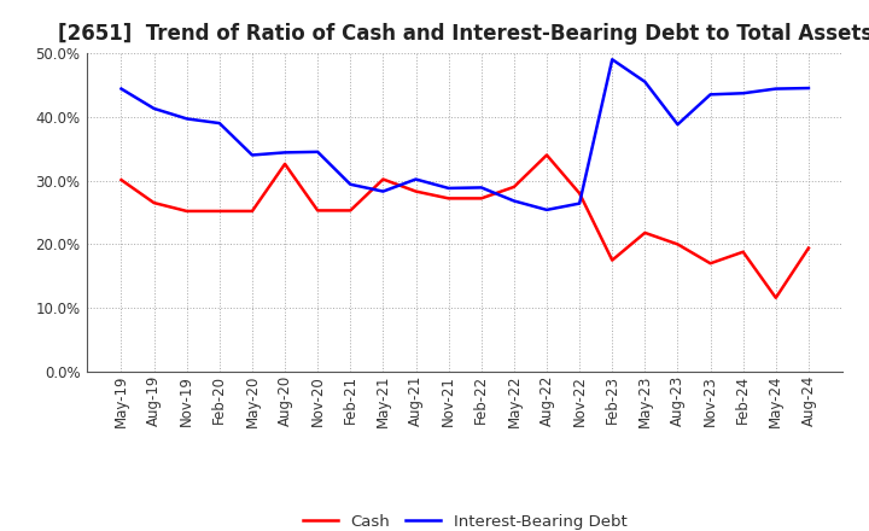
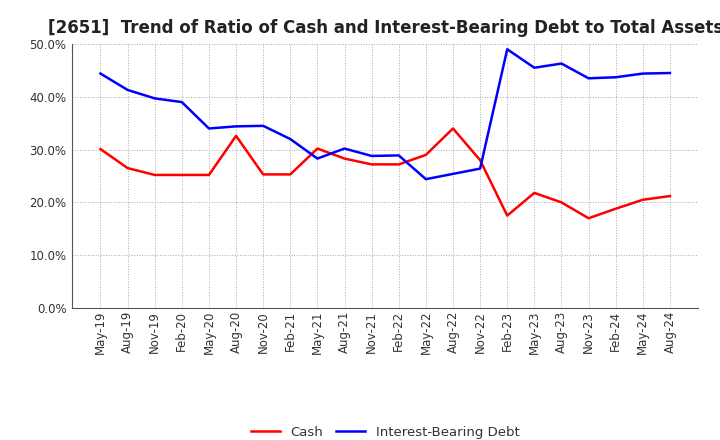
Interest-Bearing Debt/Feb-21: 29.4% -> 32.0%
Interest-Bearing Debt/May-22: 26.8% -> 24.4%
Interest-Bearing Debt/Aug-23: 38.8% -> 46.3%
Cash/May-24: 11.6% -> 20.5%
Cash/Aug-24: 19.4% -> 21.2%
